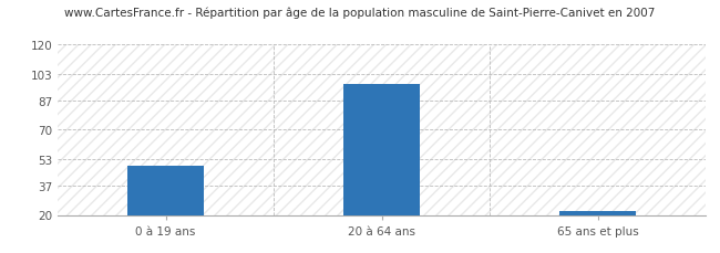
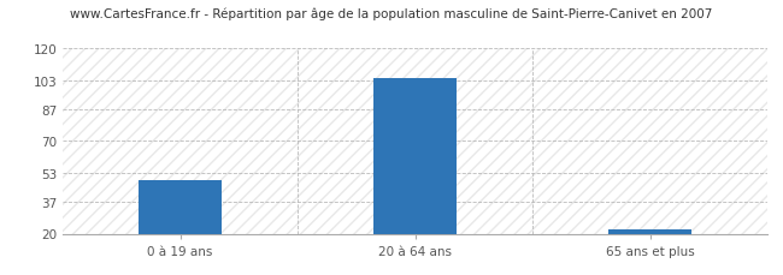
20 à 64 ans: 97 -> 104
